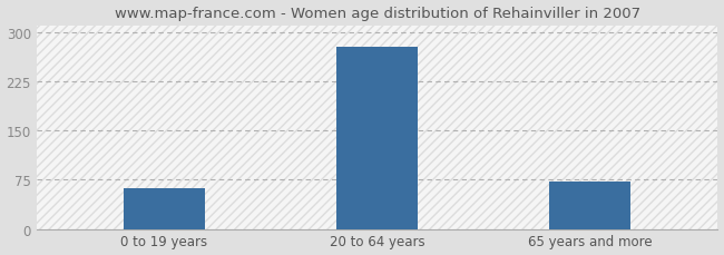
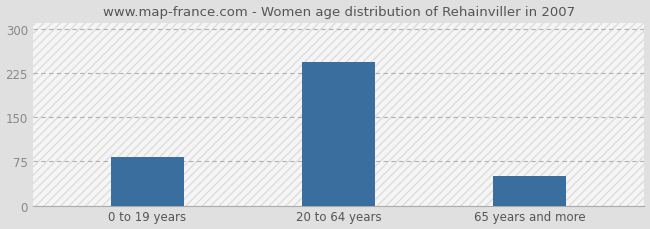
0 to 19 years: 62 -> 83
20 to 64 years: 278 -> 243
65 years and more: 72 -> 50
